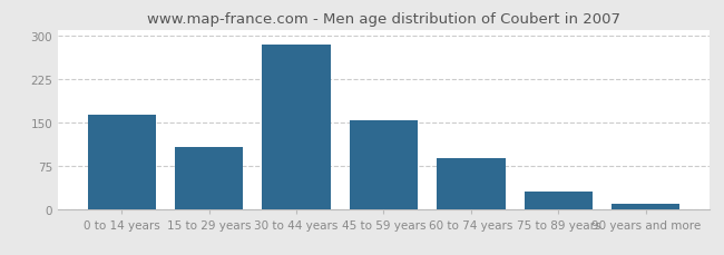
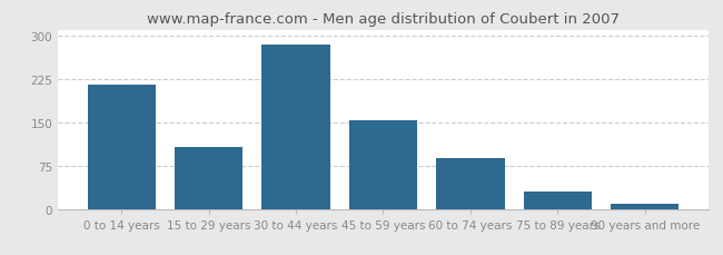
0 to 14 years: 162 -> 214
